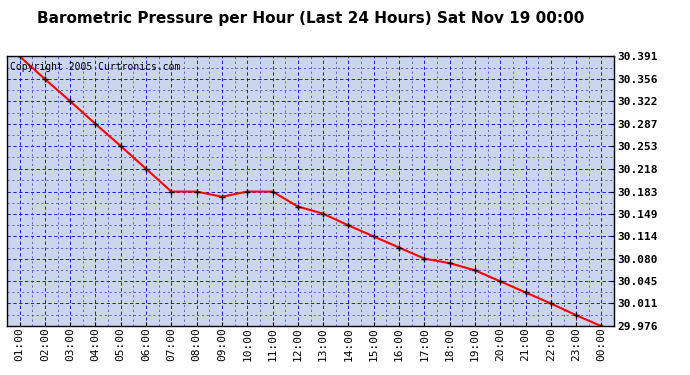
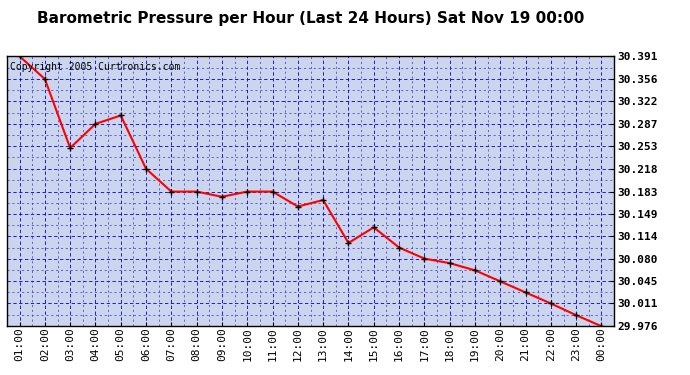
03:00: 30.322 -> 30.250
05:00: 30.253 -> 30.300
13:00: 30.149 -> 30.170
14:00: 30.131 -> 30.104
15:00: 30.114 -> 30.128
